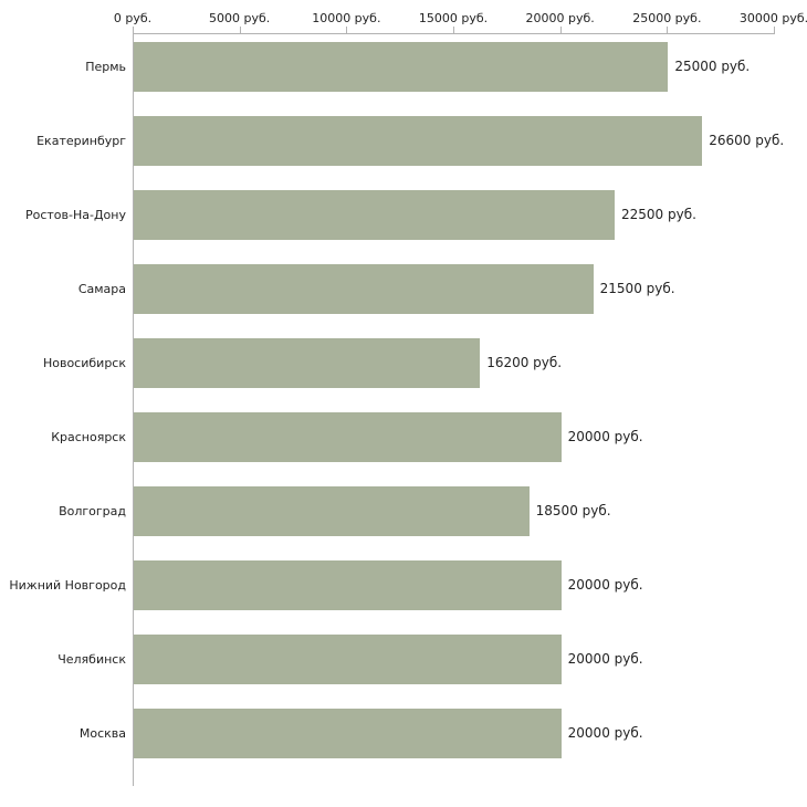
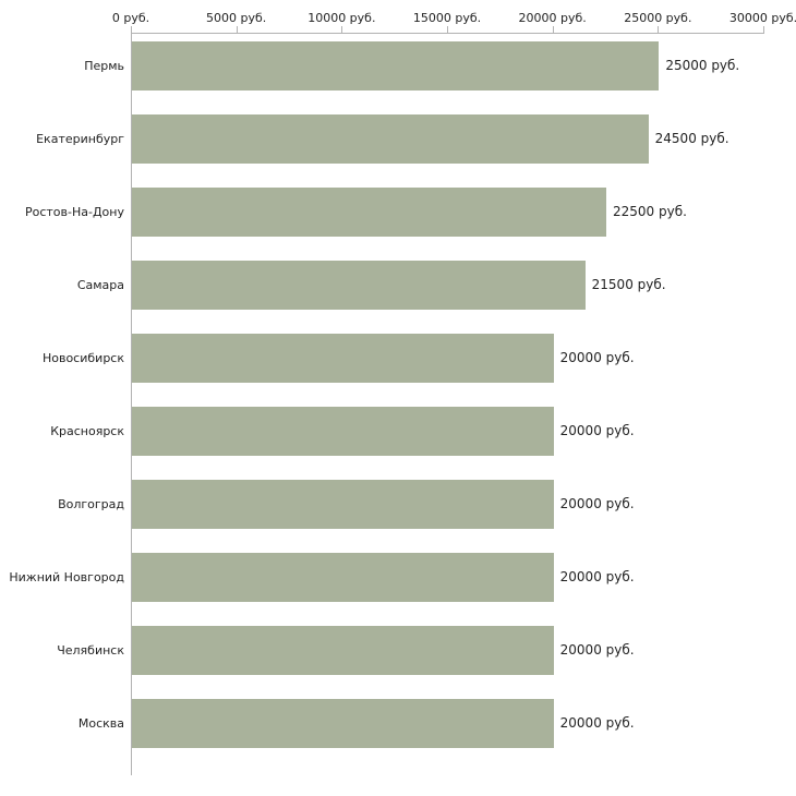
Екатеринбург: 26600 -> 24500
Новосибирск: 16200 -> 20000
Волгоград: 18500 -> 20000
